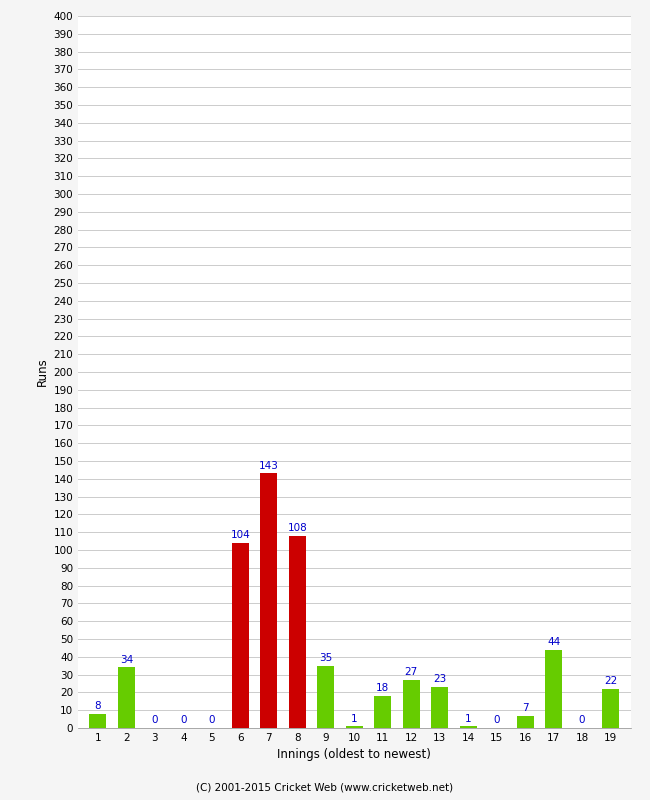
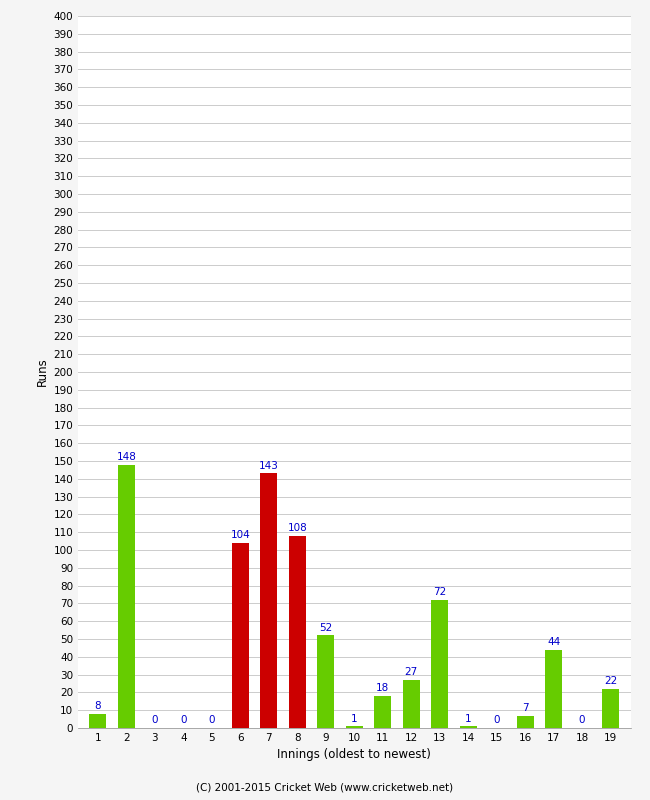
2: 34 -> 148
9: 35 -> 52
13: 23 -> 72
